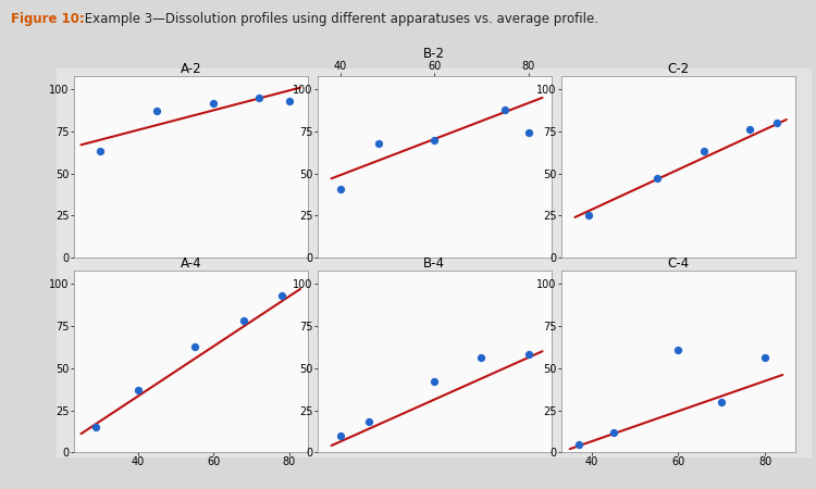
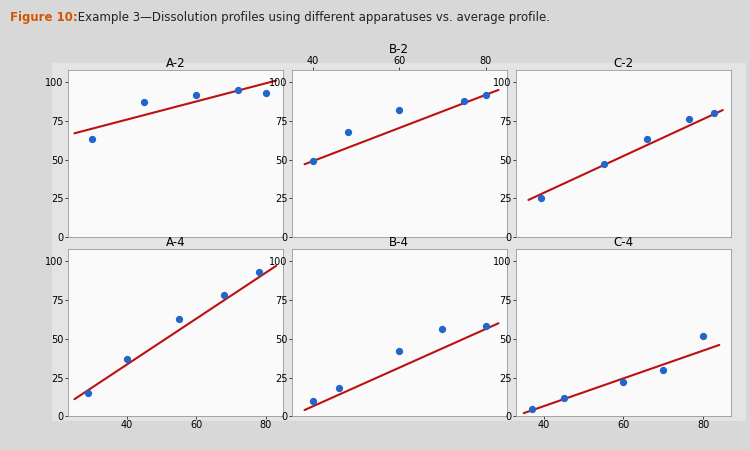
B-2/40: 41 -> 49
B-2/60: 70 -> 82
B-2/80: 74 -> 92
C-4/60: 61 -> 22
C-4/80: 56 -> 52
